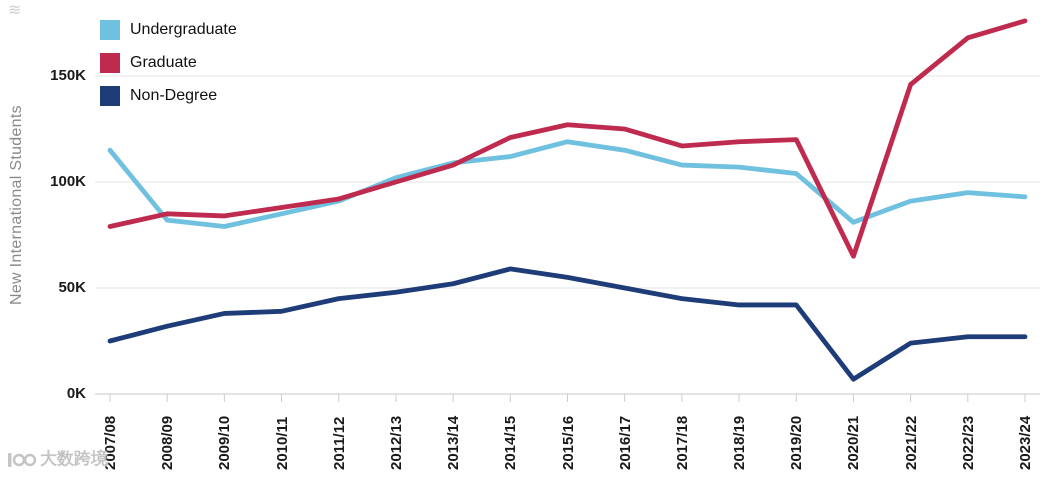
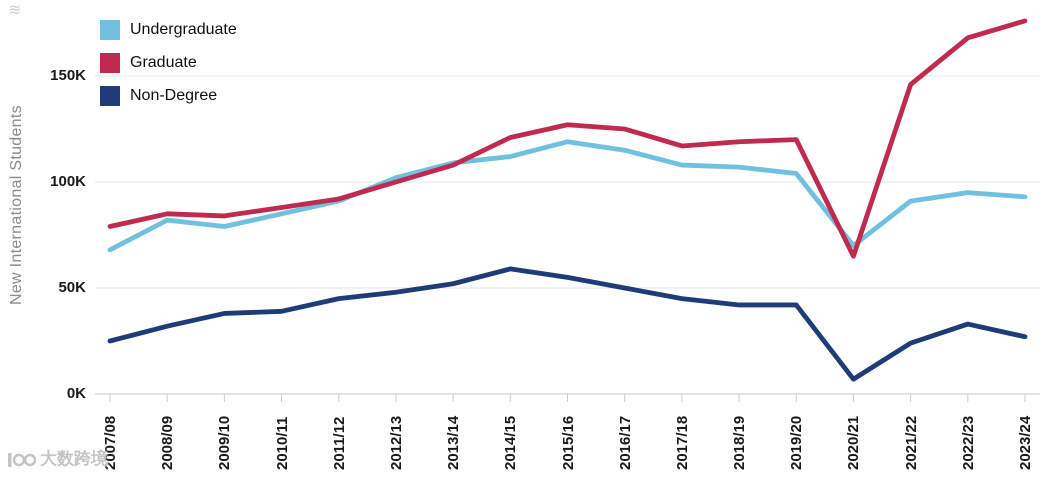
Undergraduate/2007/08: 115K -> 68K
Undergraduate/2020/21: 81K -> 70K
Non-Degree/2022/23: 27K -> 33K
